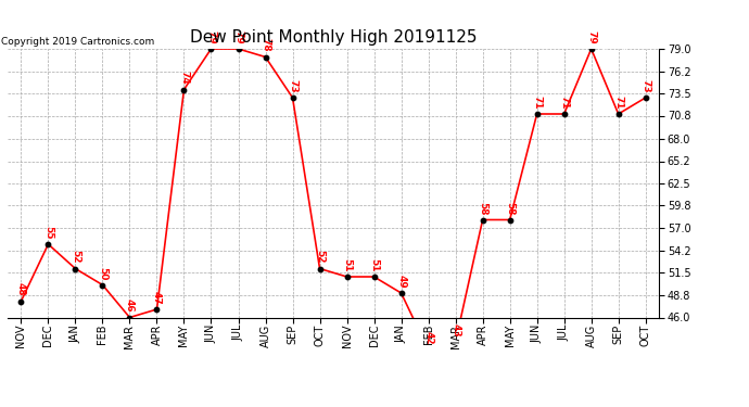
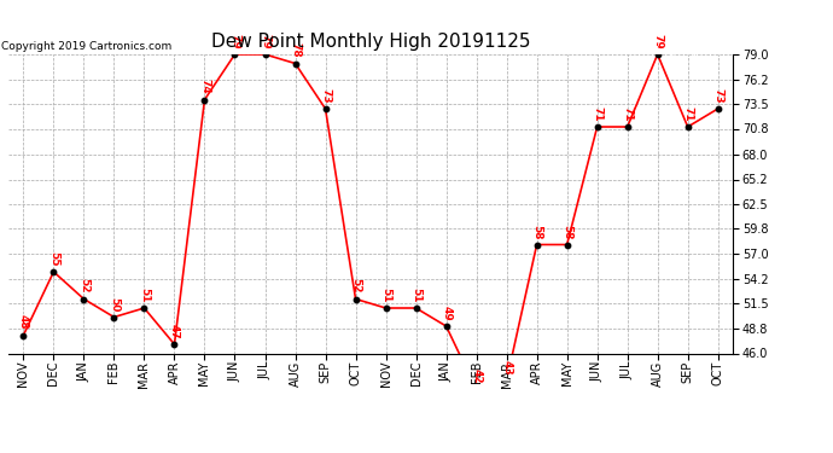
MAR: 46 -> 51
